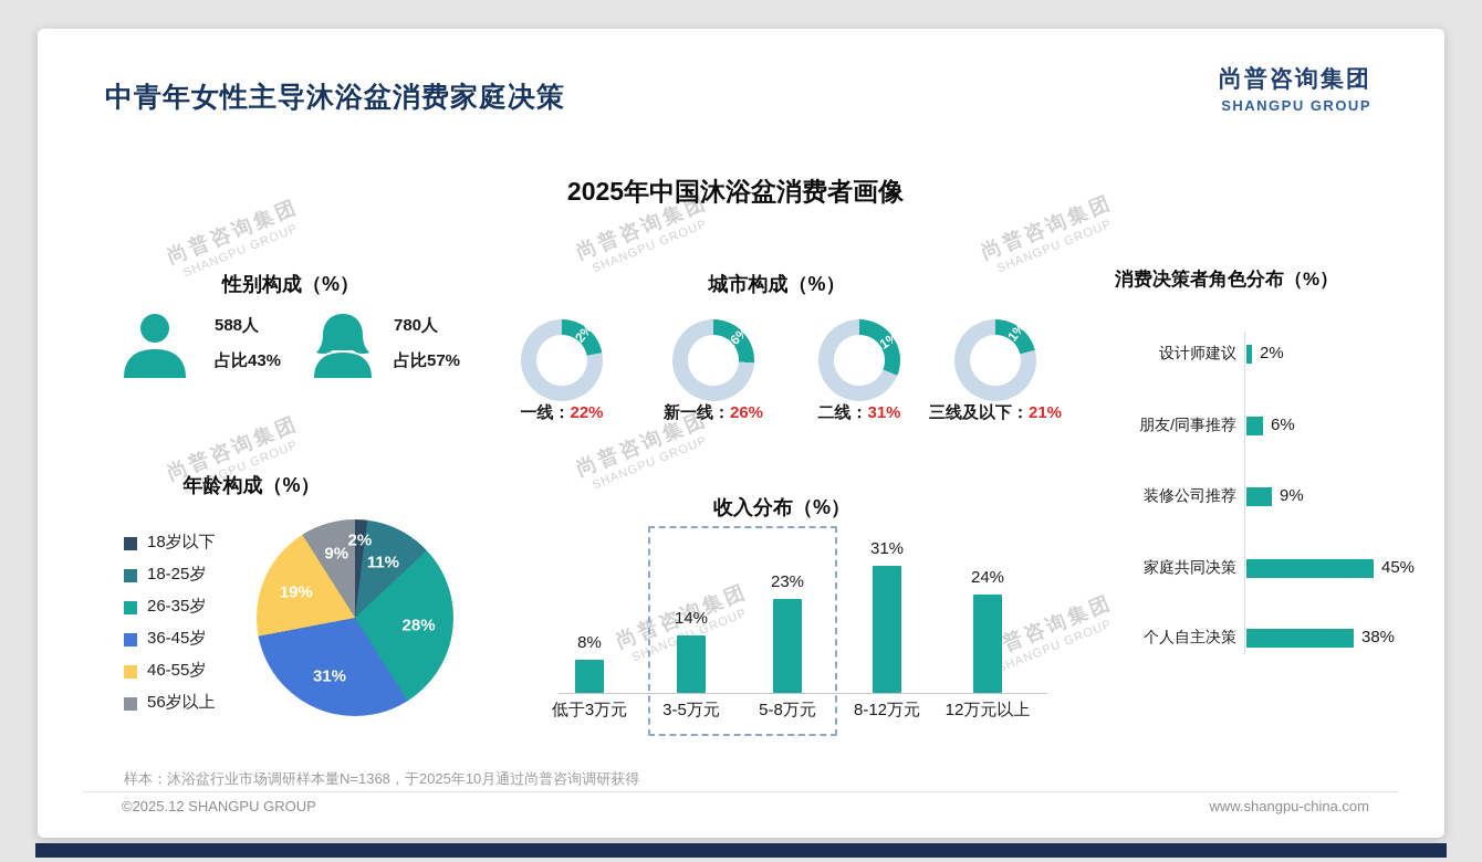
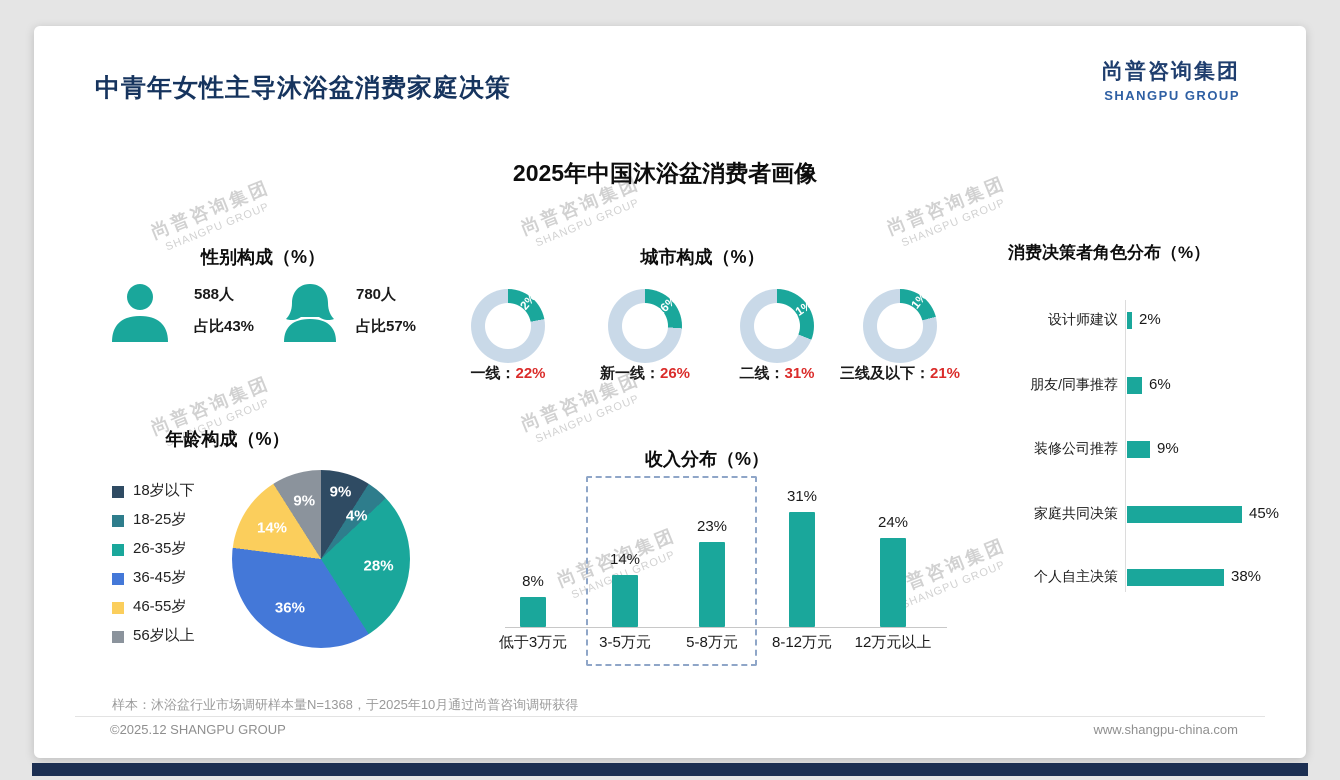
年龄构成（%）/18岁以下: 2% -> 9%
年龄构成（%）/18-25岁: 11% -> 4%
年龄构成（%）/36-45岁: 31% -> 36%
年龄构成（%）/46-55岁: 19% -> 14%
